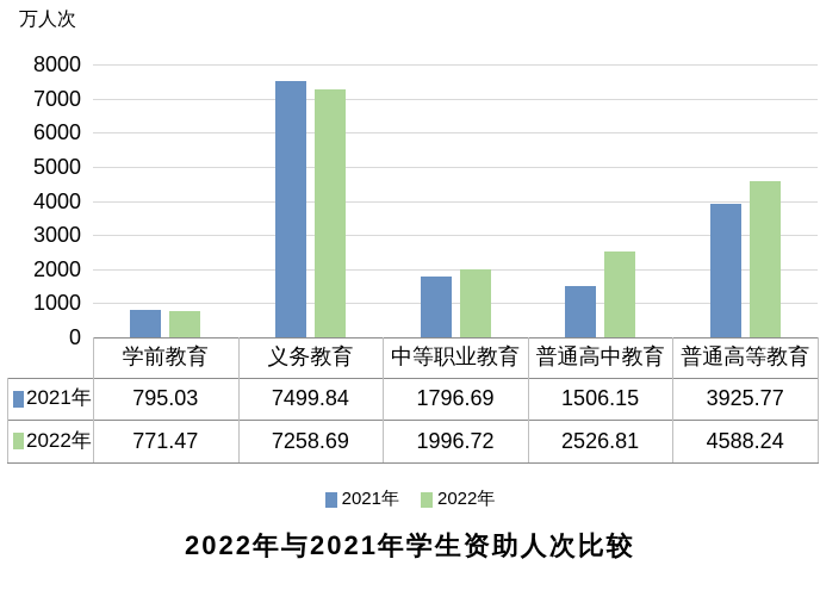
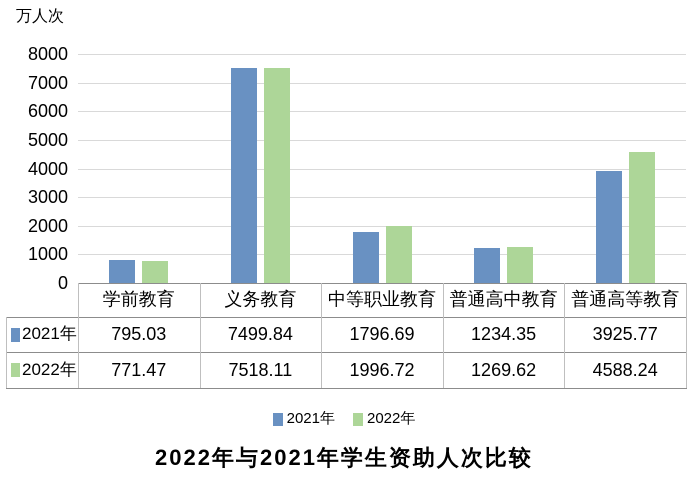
2022年/义务教育: 7258.69 -> 7518.11
2021年/普通高中教育: 1506.15 -> 1234.35
2022年/普通高中教育: 2526.81 -> 1269.62
